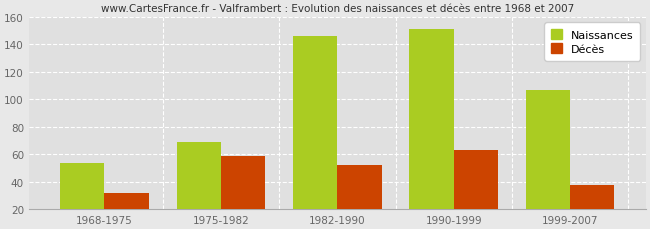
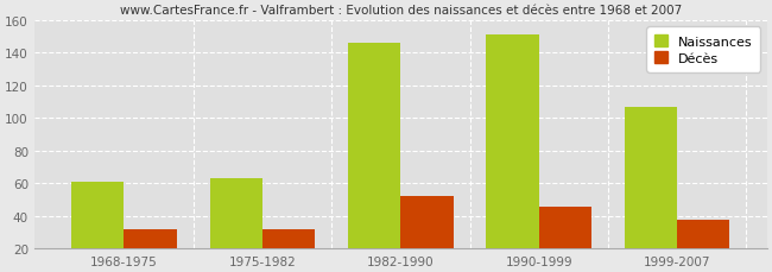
Naissances/1968-1975: 54 -> 61
Naissances/1975-1982: 69 -> 63
Décès/1975-1982: 59 -> 32
Décès/1990-1999: 63 -> 46
